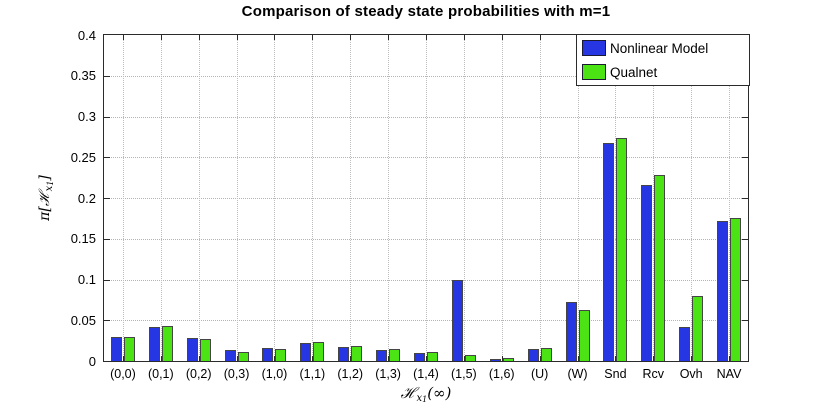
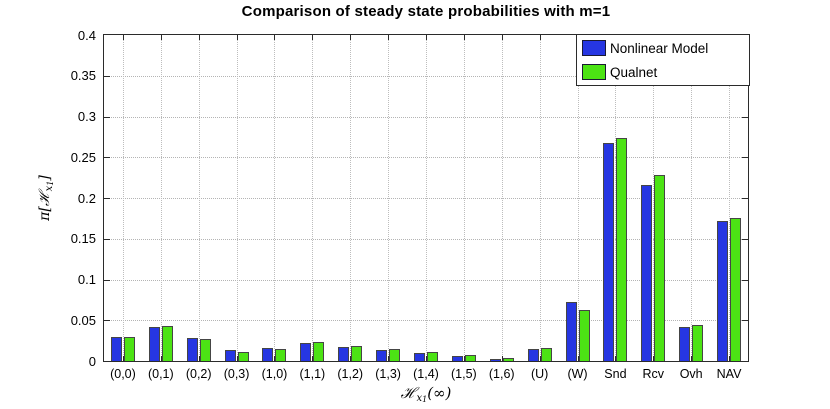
Nonlinear Model/(1,5): 0.10 -> 0.01
Qualnet/Ovh: 0.08 -> 0.04
